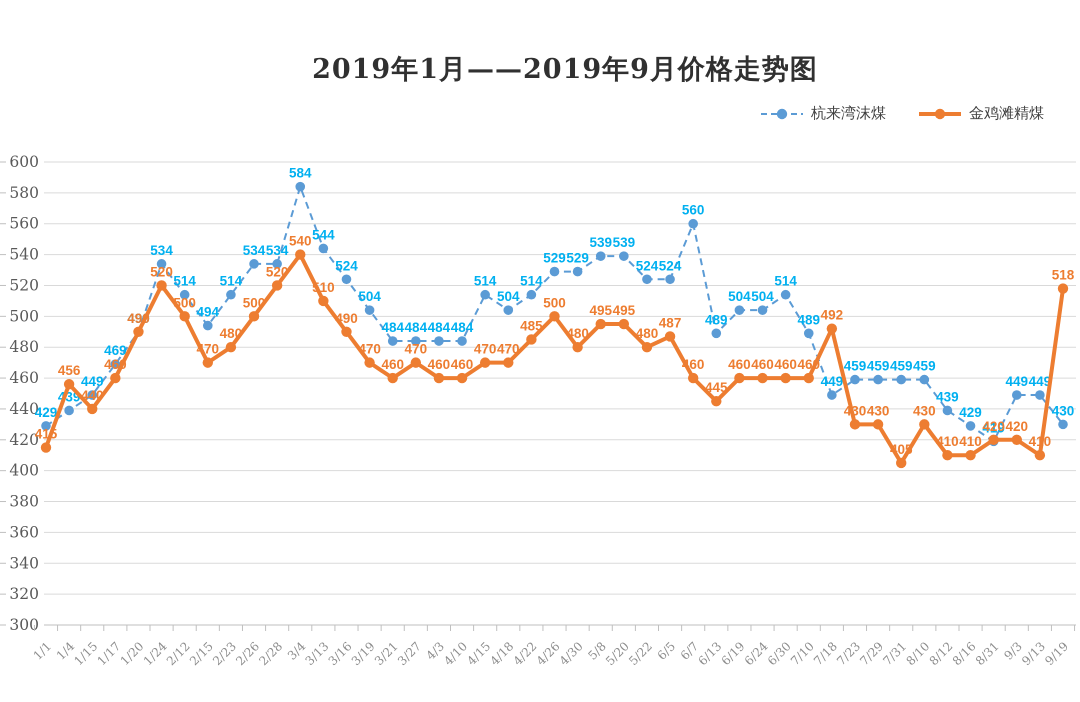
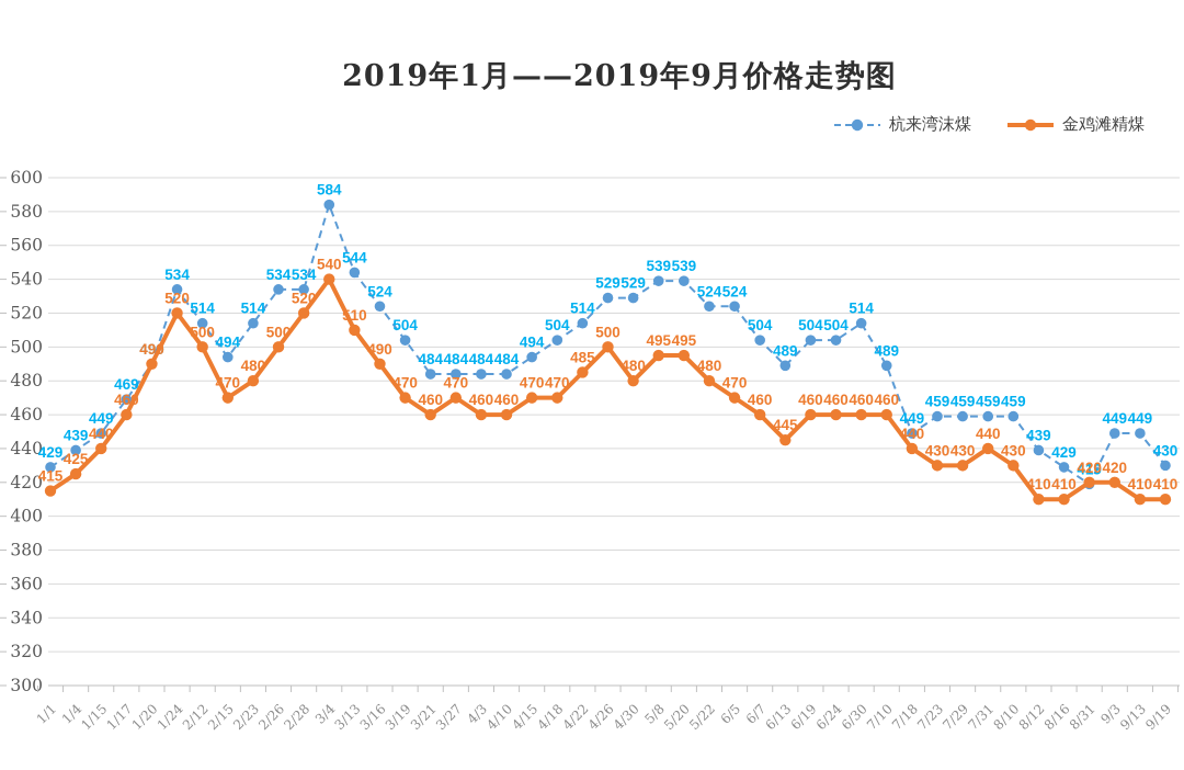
金鸡滩精煤/1/4: 456 -> 425
杭来湾沫煤/4/15: 514 -> 494
金鸡滩精煤/6/5: 487 -> 470
杭来湾沫煤/6/7: 560 -> 504
金鸡滩精煤/7/18: 492 -> 440
金鸡滩精煤/7/31: 405 -> 440
金鸡滩精煤/9/19: 518 -> 410
